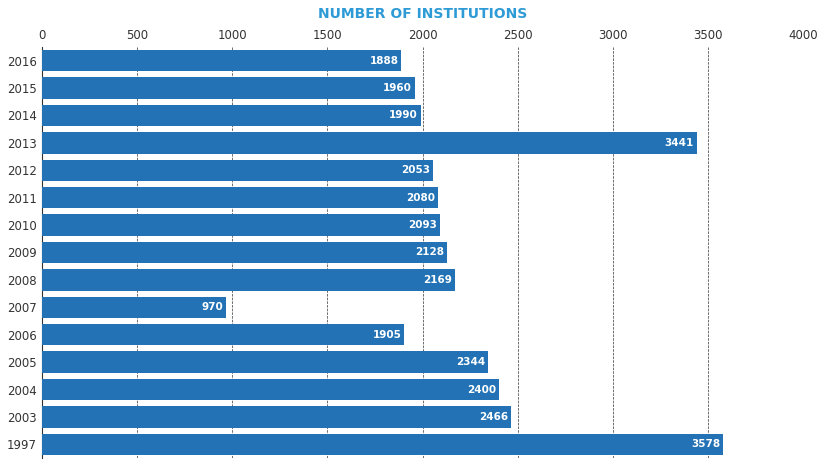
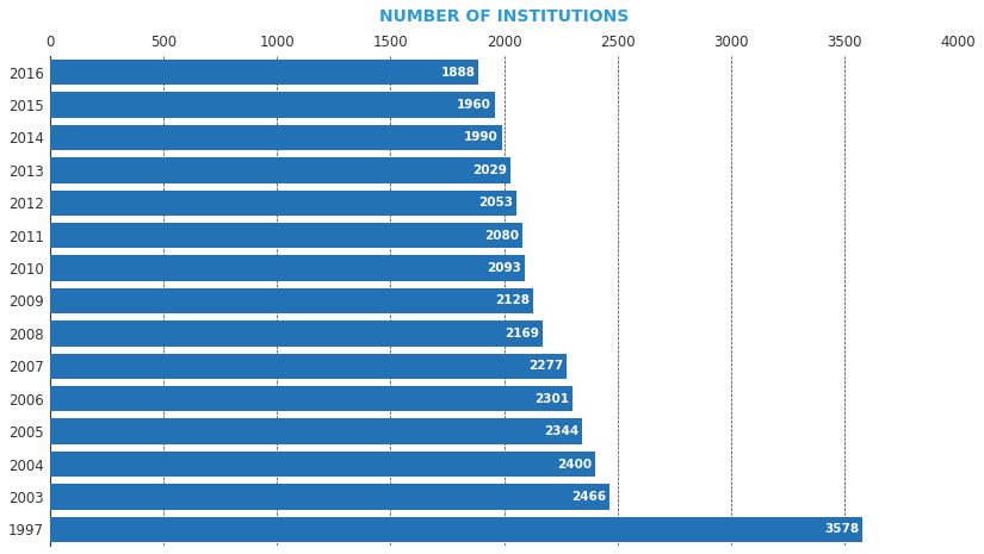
2013: 3441 -> 2029
2007: 970 -> 2277
2006: 1905 -> 2301
